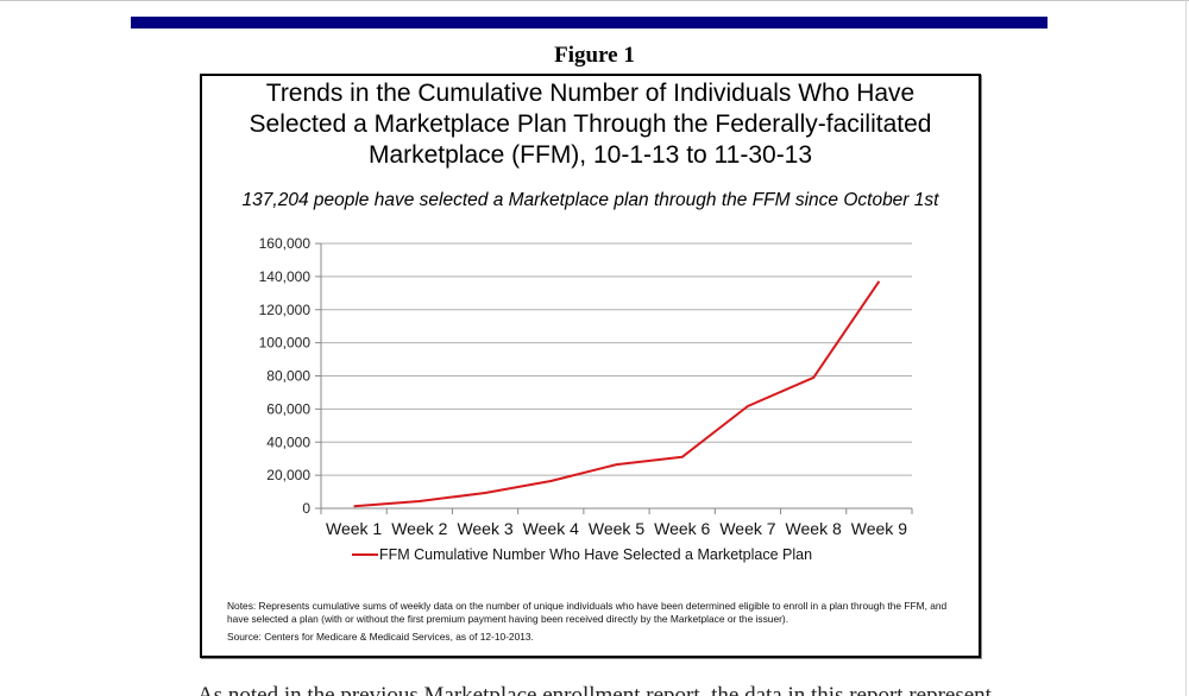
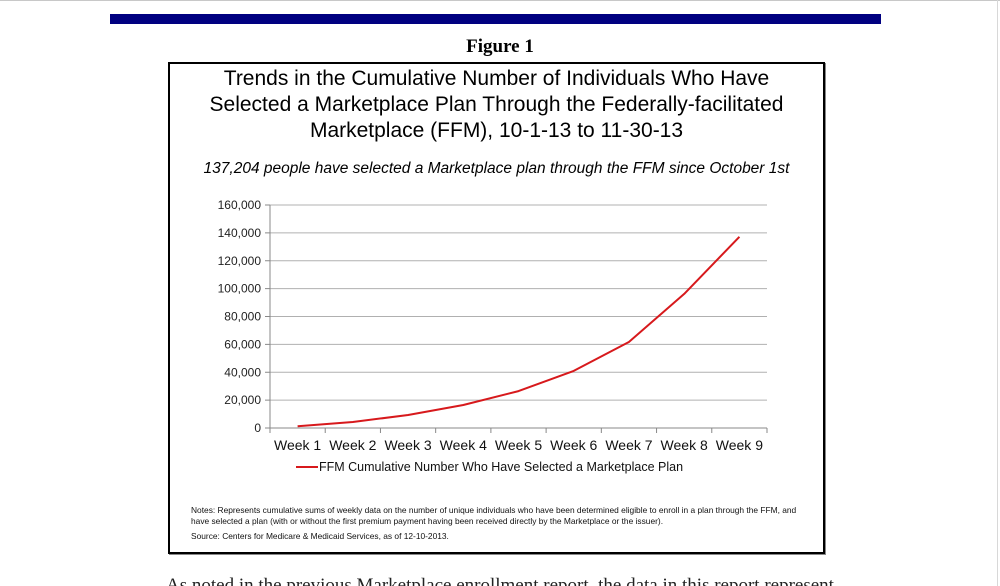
Week 6: 31000 -> 41000
Week 8: 79000 -> 96000
